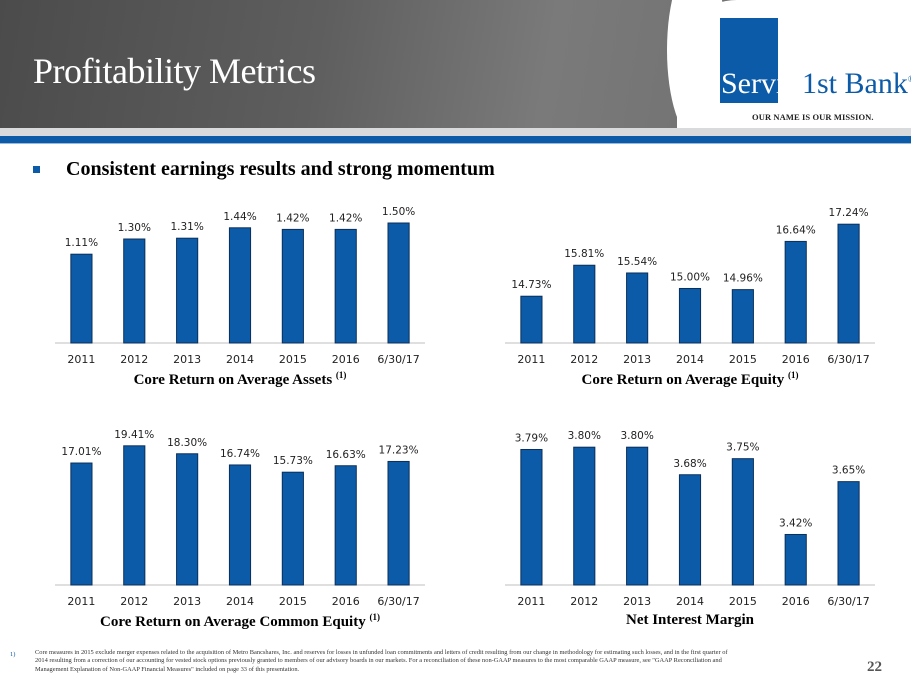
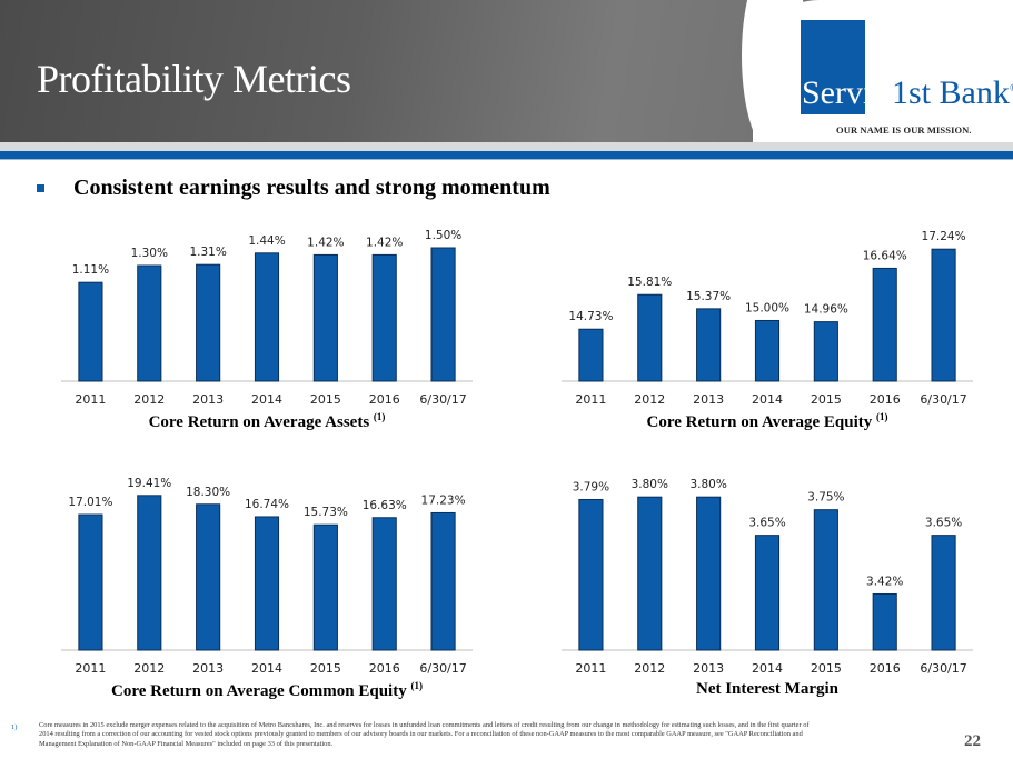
Core Return on Average Equity/2013: 15.54% -> 15.37%
Net Interest Margin/2014: 3.68% -> 3.65%
